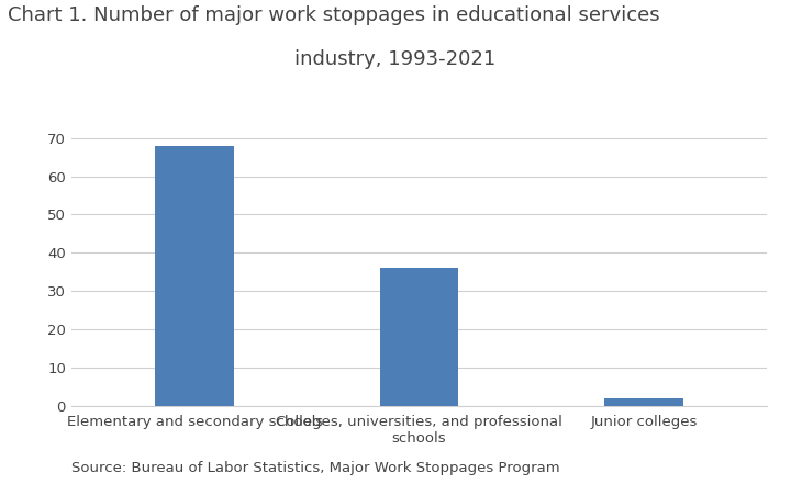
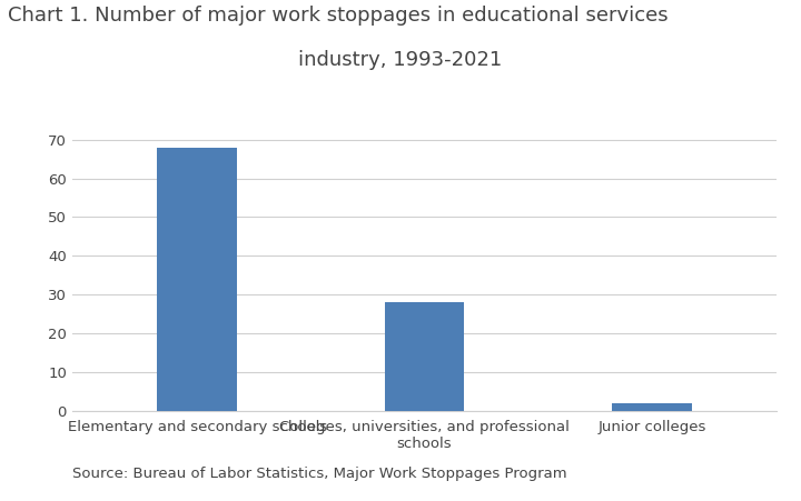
Colleges, universities, and professional schools: 36 -> 28
